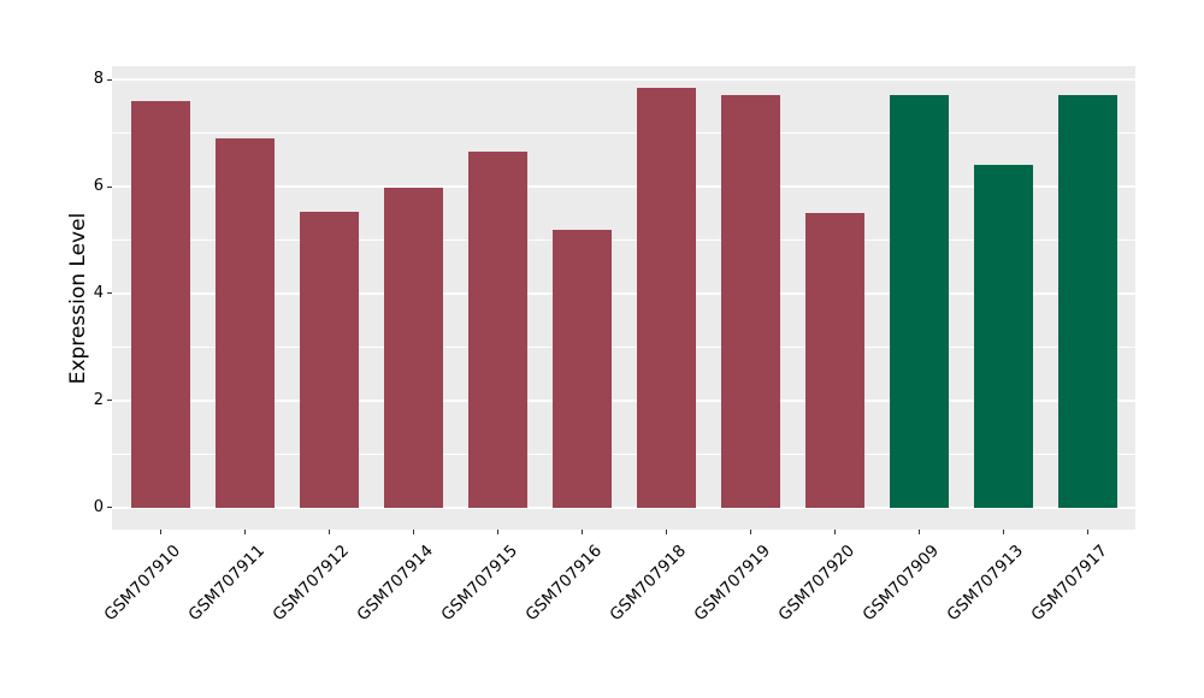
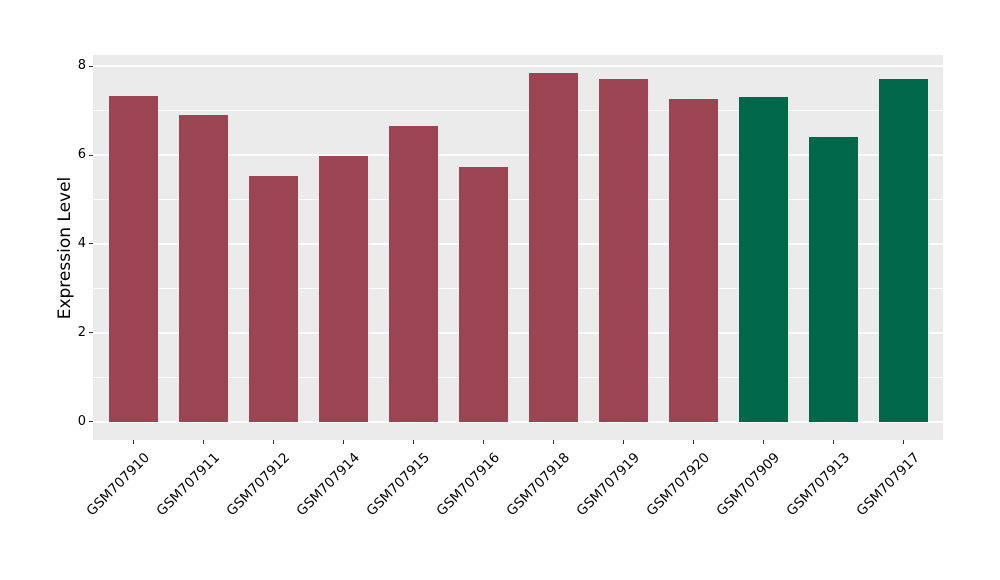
GSM707910: 7.6 -> 7.3
GSM707916: 5.2 -> 5.7
GSM707920: 5.5 -> 7.2
GSM707909: 7.7 -> 7.3
